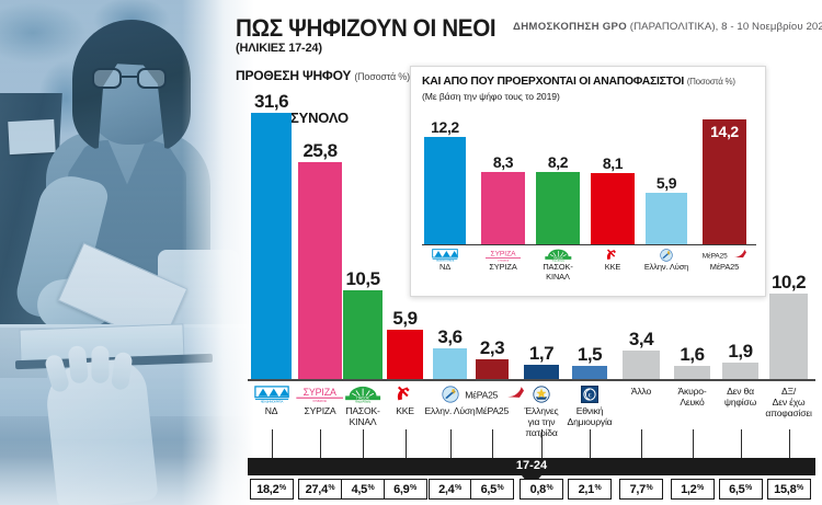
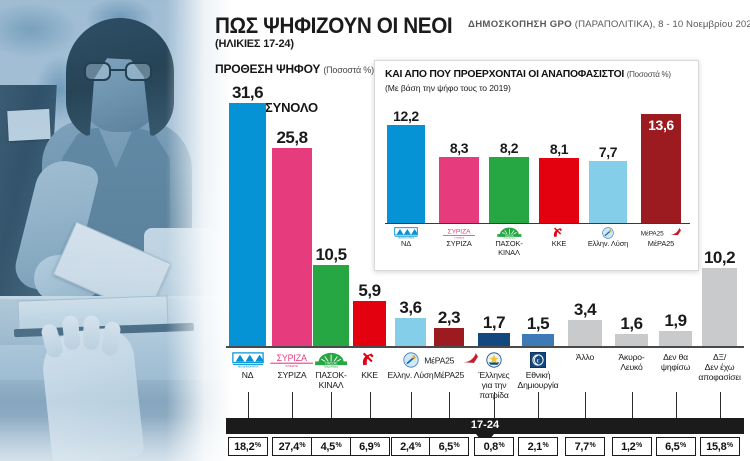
ΚΑΙ ΑΠΟ ΠΟΥ ΠΡΟΕΡΧΟΝΤΑΙ ΟΙ ΑΝΑΠΟΦΑΣΙΣΤΟΙ/Ελλην. Λύση: 5,9 -> 7,7
ΚΑΙ ΑΠΟ ΠΟΥ ΠΡΟΕΡΧΟΝΤΑΙ ΟΙ ΑΝΑΠΟΦΑΣΙΣΤΟΙ/ΜέΡΑ25: 14,2 -> 13,6
